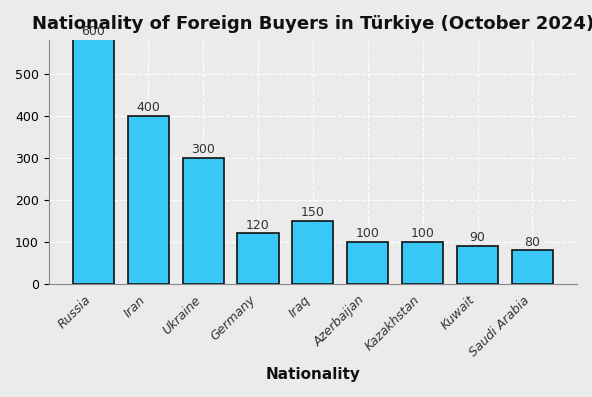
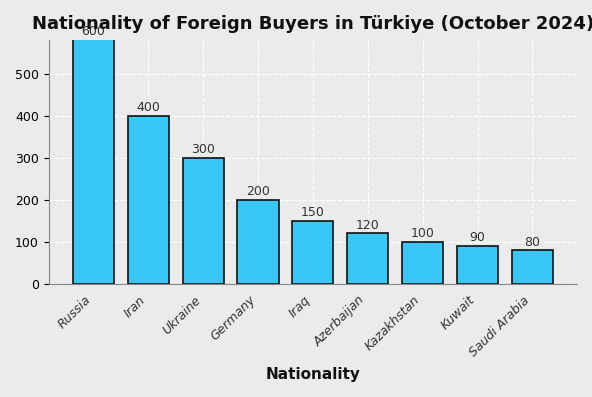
Germany: 120 -> 200
Azerbaijan: 100 -> 120
